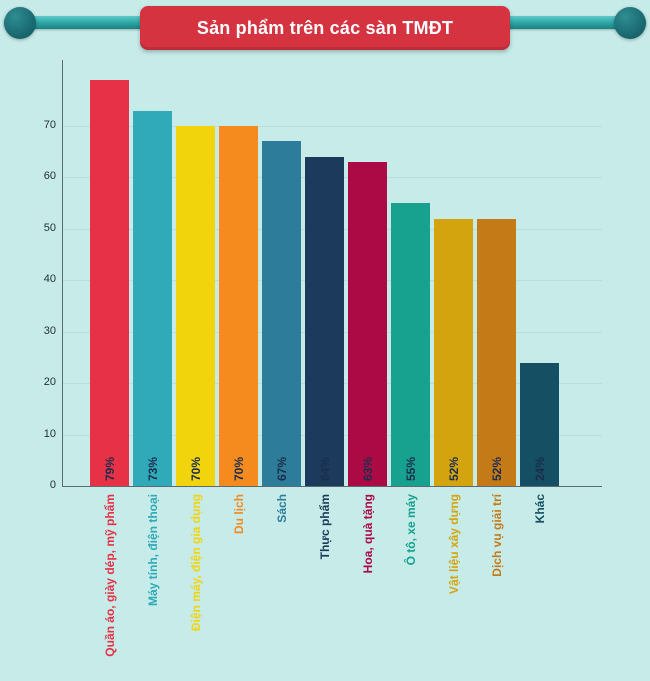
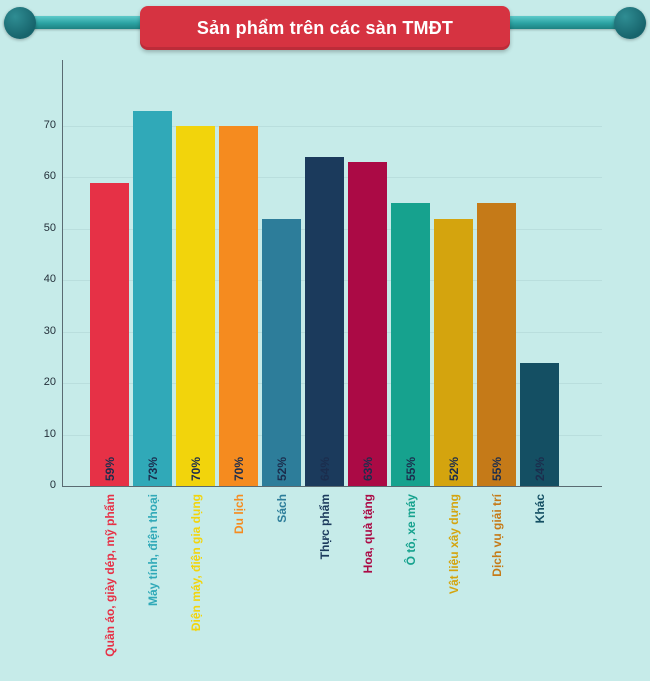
Quần áo, giày dép, mỹ phẩm: 79% -> 59%
Sách: 67% -> 52%
Dịch vụ giải trí: 52% -> 55%
